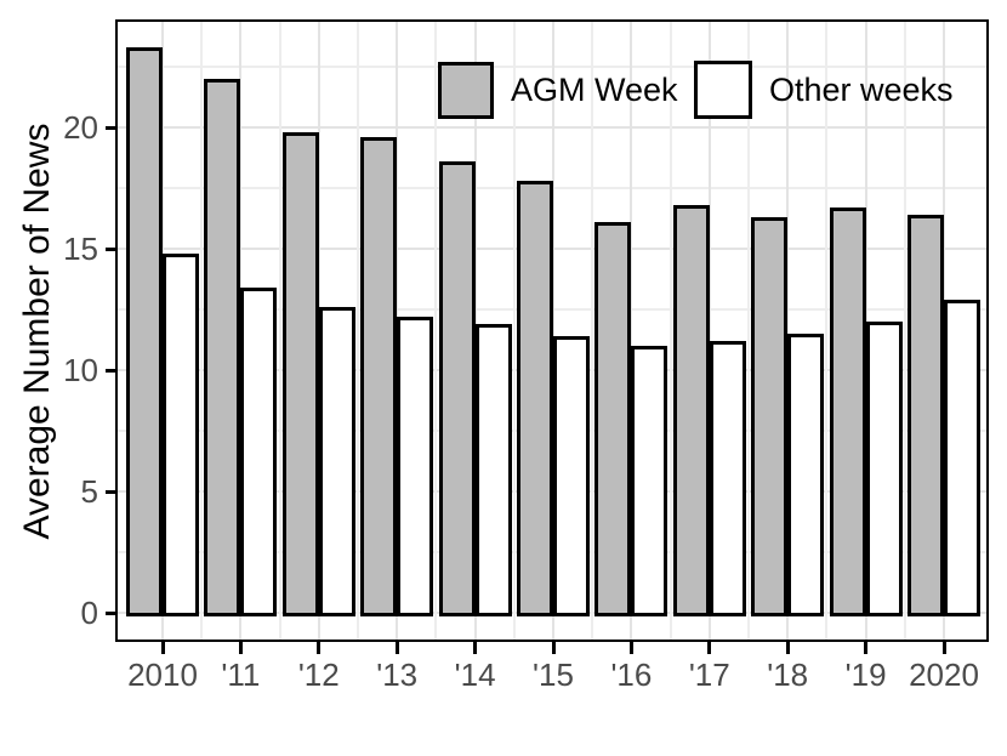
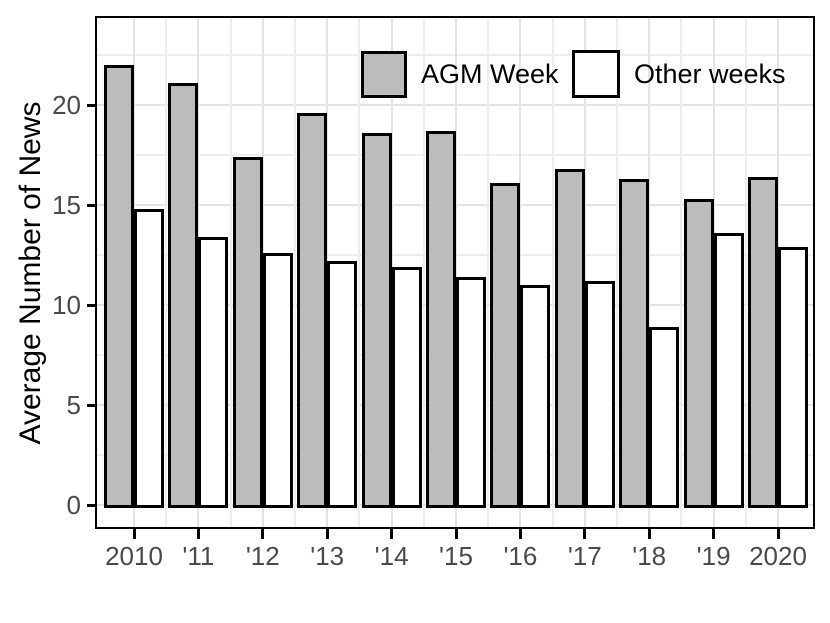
AGM Week/2010: 23.3 -> 22.0
AGM Week/'11: 22.0 -> 21.1
AGM Week/'12: 19.8 -> 17.4
AGM Week/'15: 17.8 -> 18.7
Other weeks/'18: 11.5 -> 8.9
AGM Week/'19: 16.7 -> 15.3
Other weeks/'19: 12.0 -> 13.6
